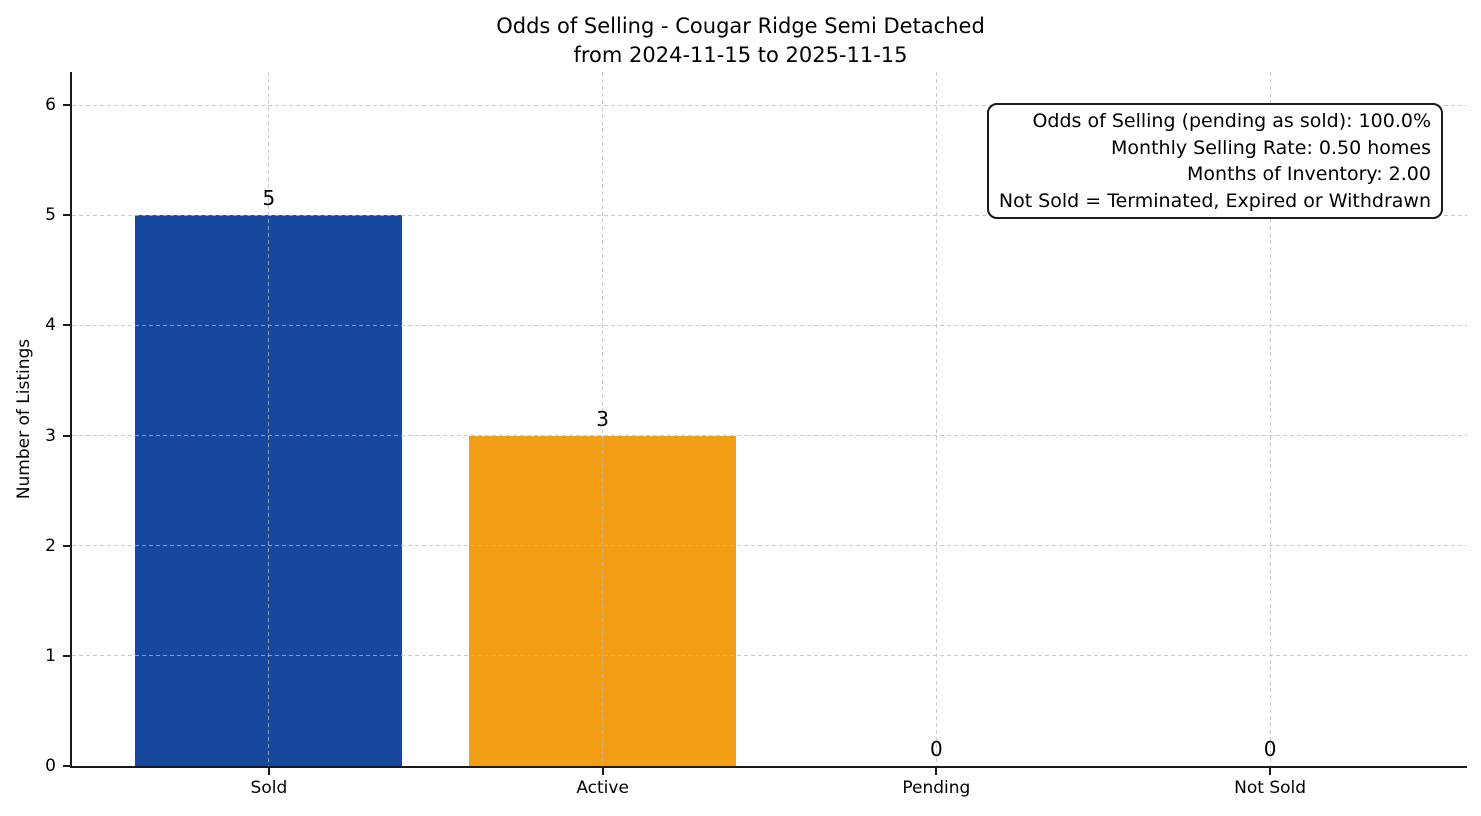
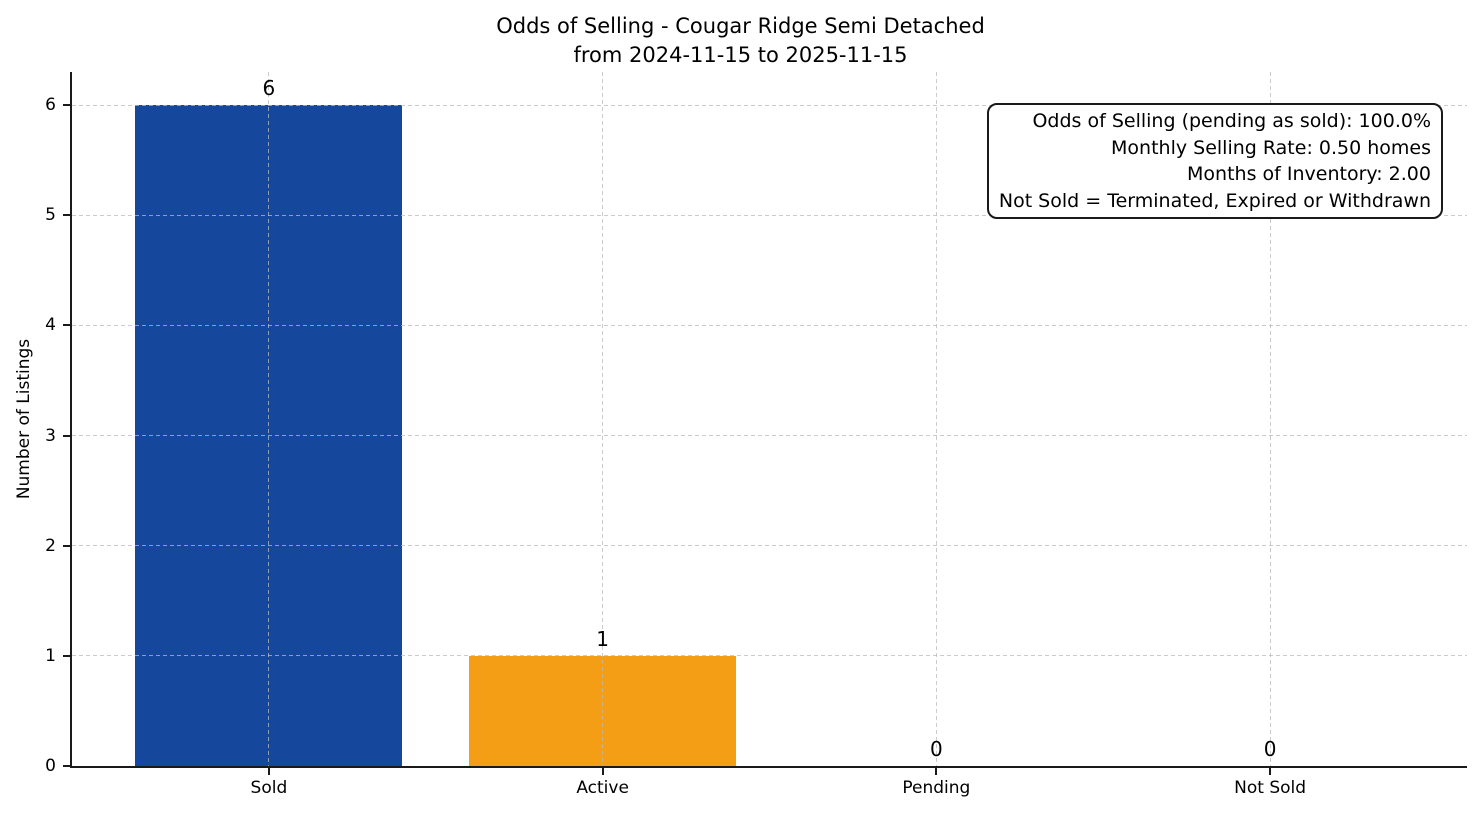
Sold: 5 -> 6
Active: 3 -> 1
